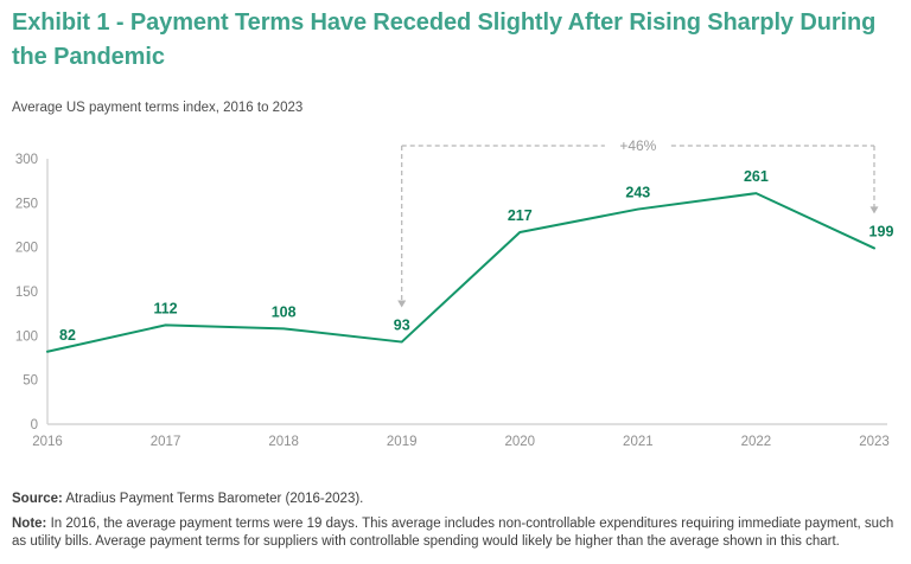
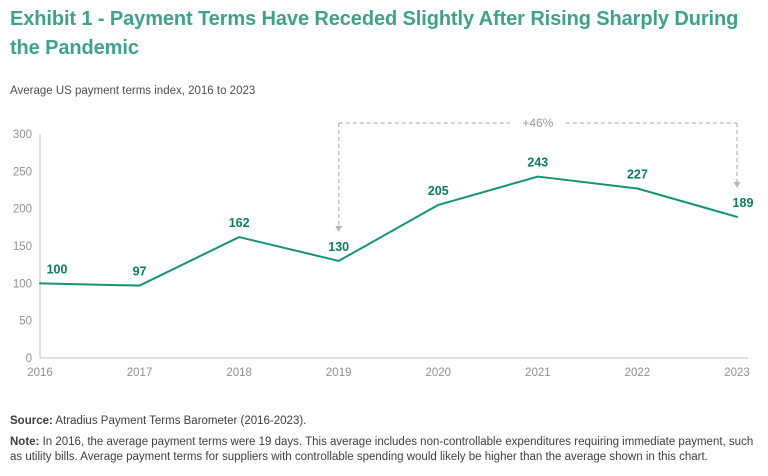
2016: 82 -> 100
2017: 112 -> 97
2018: 108 -> 162
2019: 93 -> 130
2020: 217 -> 205
2022: 261 -> 227
2023: 199 -> 189
